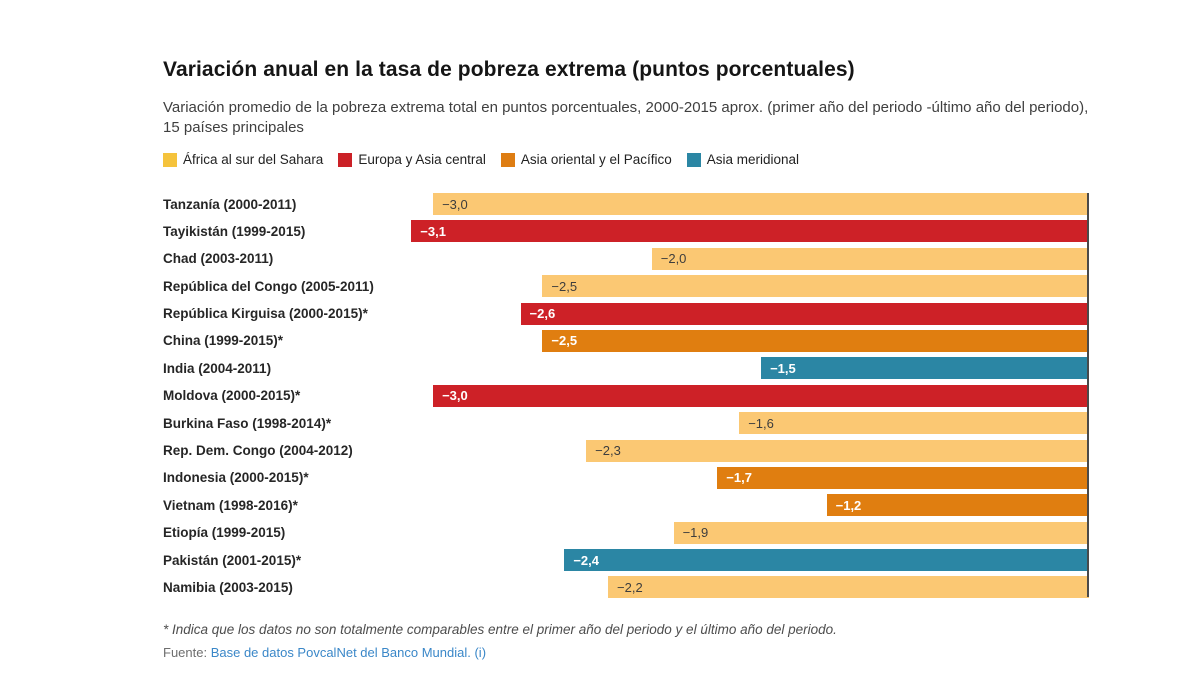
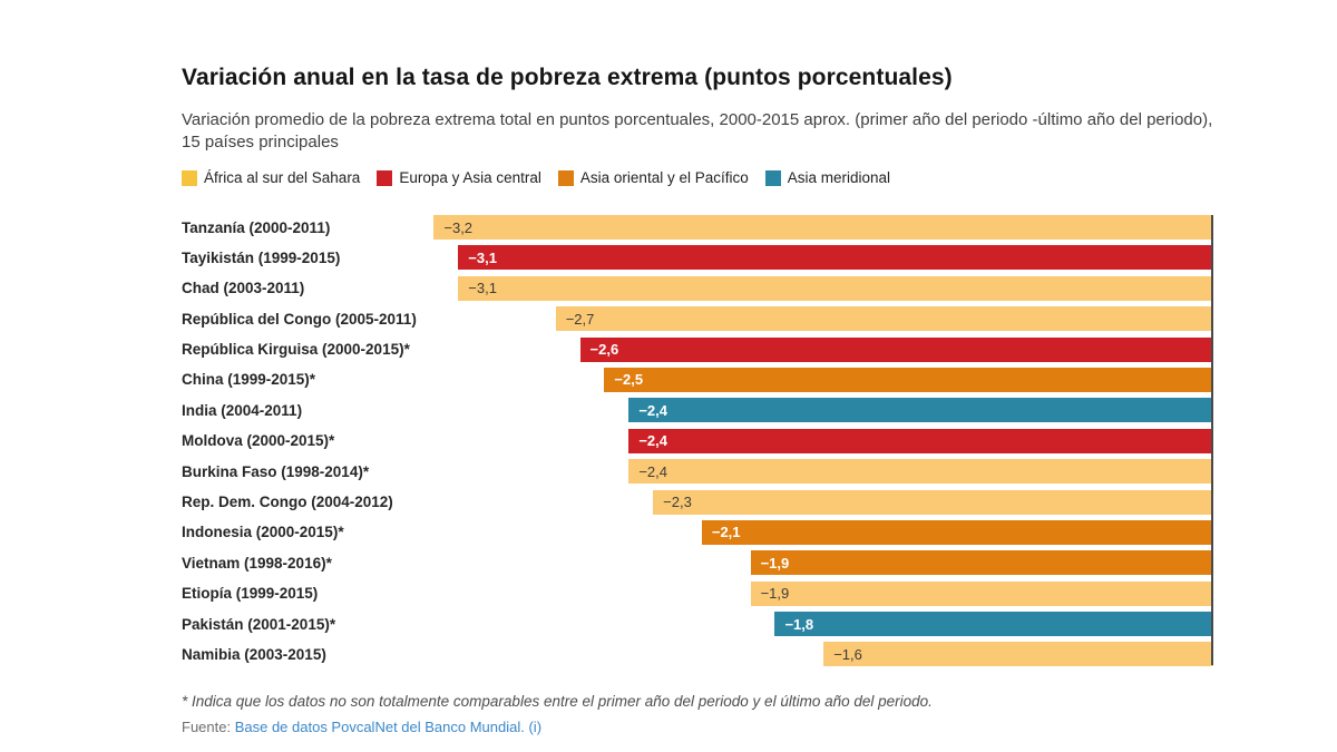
Tanzanía (2000-2011): −3,0 -> −3,2
Chad (2003-2011): −2,0 -> −3,1
República del Congo (2005-2011): −2,5 -> −2,7
India (2004-2011): −1,5 -> −2,4
Moldova (2000-2015)*: −3,0 -> −2,4
Burkina Faso (1998-2014)*: −1,6 -> −2,4
Indonesia (2000-2015)*: −1,7 -> −2,1
Vietnam (1998-2016)*: −1,2 -> −1,9
Pakistán (2001-2015)*: −2,4 -> −1,8
Namibia (2003-2015): −2,2 -> −1,6
